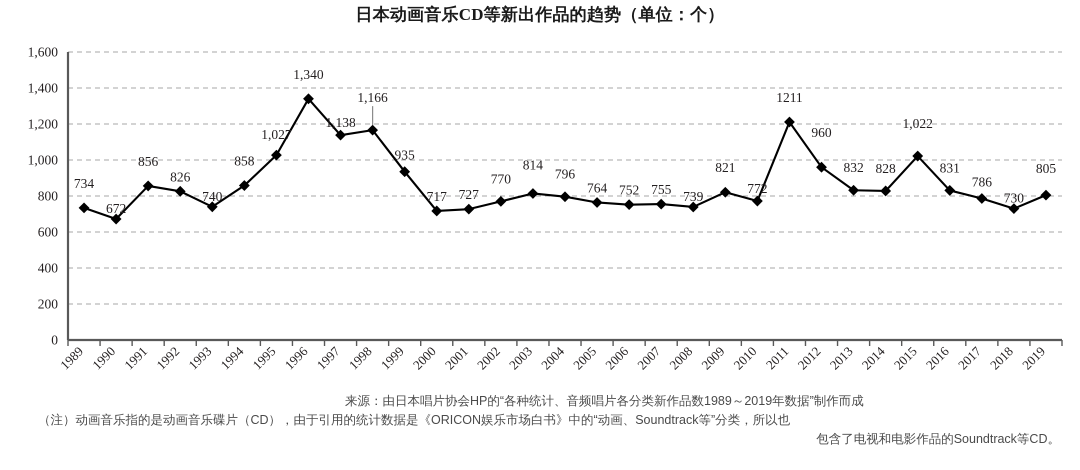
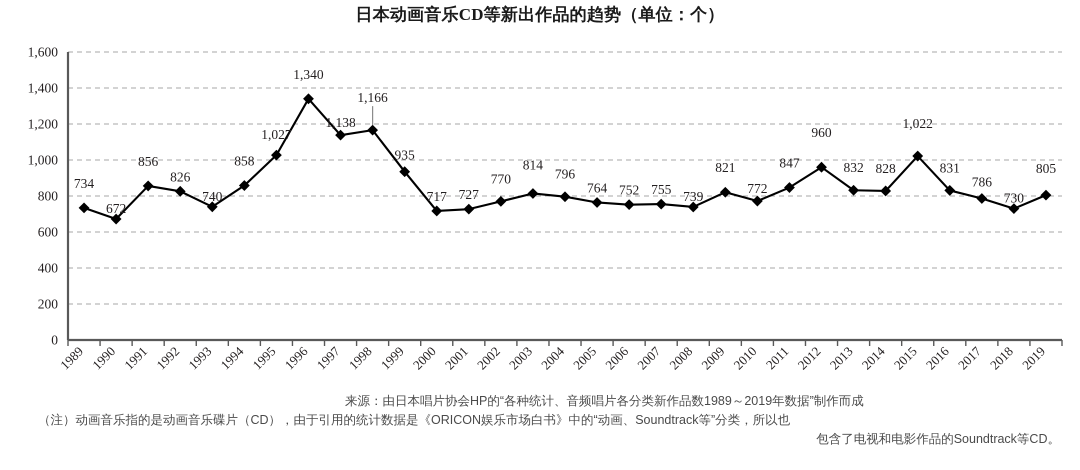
2011: 1211 -> 847
